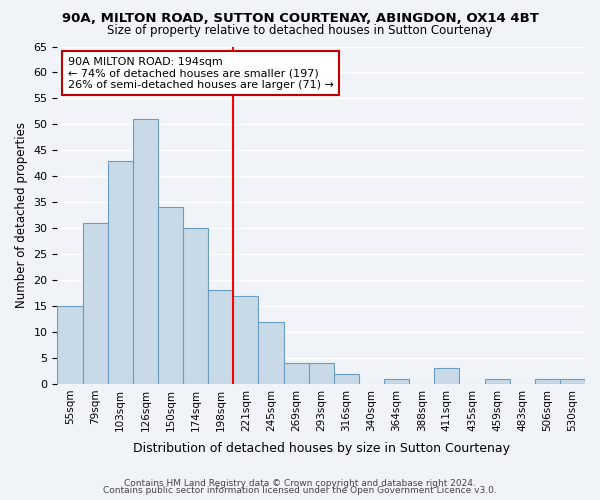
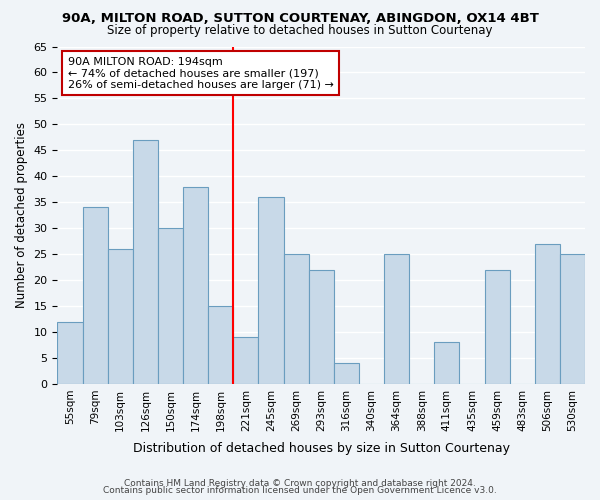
55sqm: 15 -> 12
79sqm: 31 -> 34
103sqm: 43 -> 26
126sqm: 51 -> 47
150sqm: 34 -> 30
174sqm: 30 -> 38
198sqm: 18 -> 15
221sqm: 17 -> 9
245sqm: 12 -> 36
269sqm: 4 -> 25
293sqm: 4 -> 22
316sqm: 2 -> 4
364sqm: 1 -> 25
411sqm: 3 -> 8
459sqm: 1 -> 22
506sqm: 1 -> 27
530sqm: 1 -> 25
